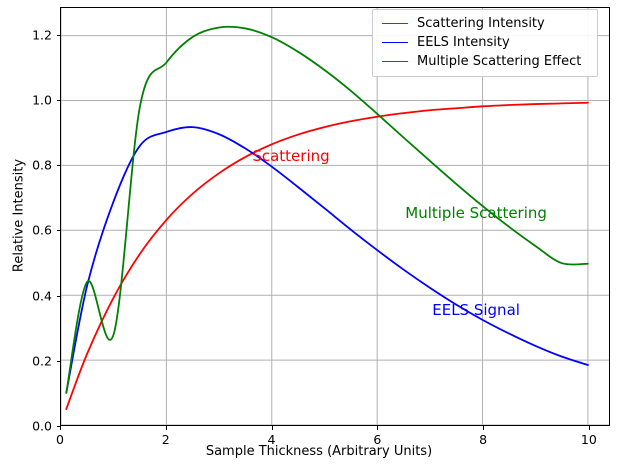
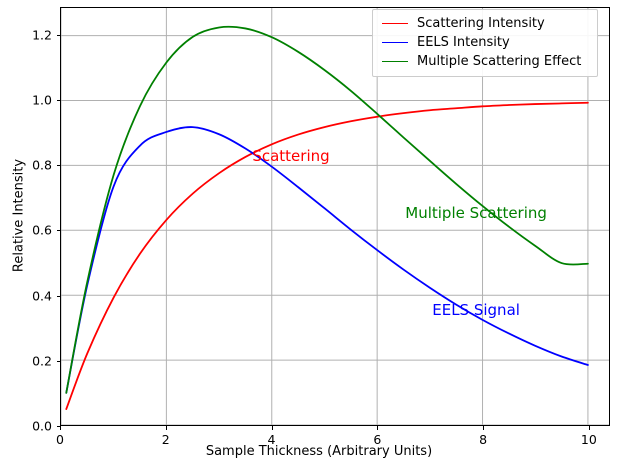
EELS Intensity/1.0: 0.69 -> 0.74
Multiple Scattering Effect/1.0: 0.28 -> 0.77
